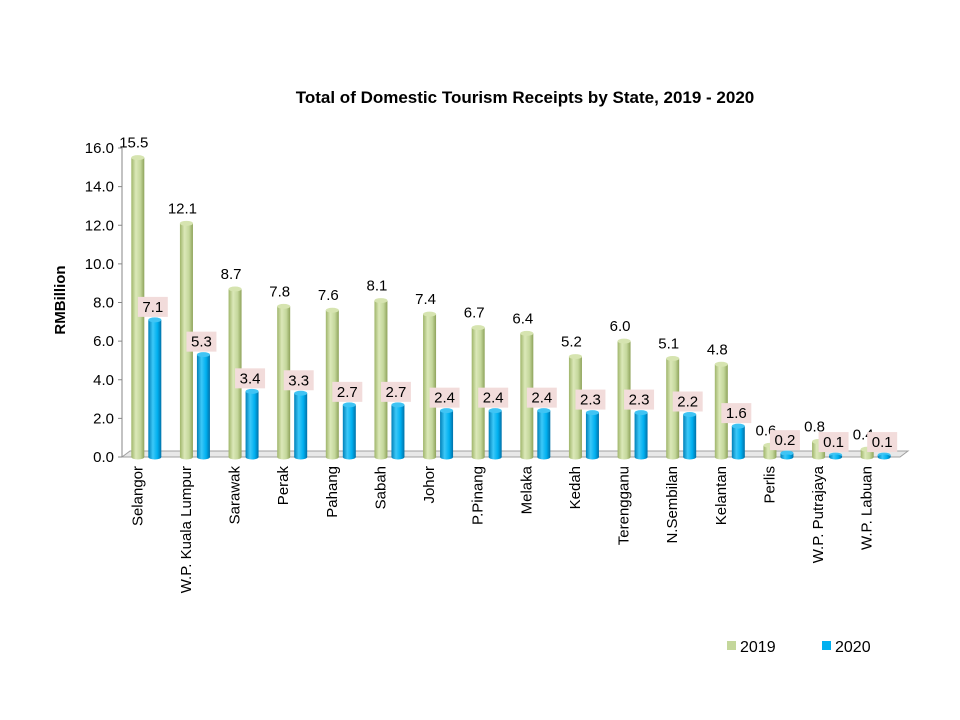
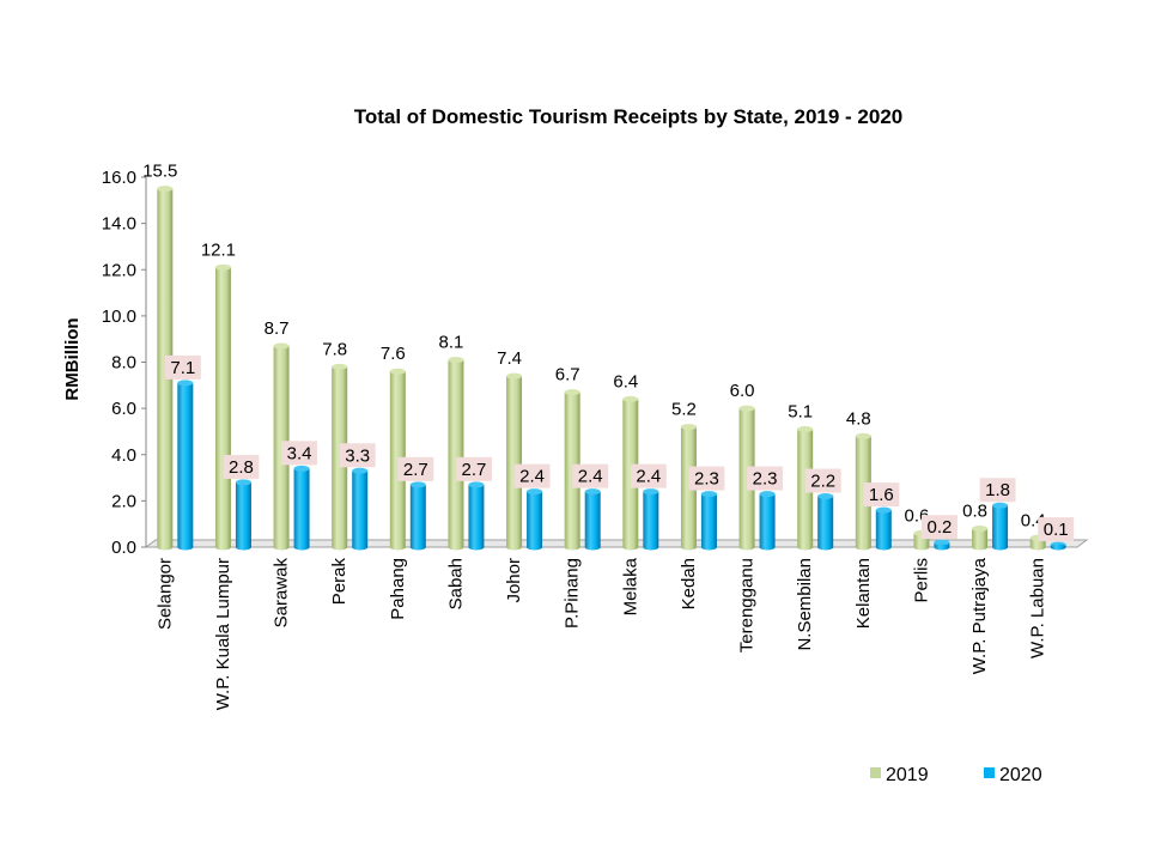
2020/W.P. Kuala Lumpur: 5.3 -> 2.8
2020/W.P. Putrajaya: 0.1 -> 1.8
